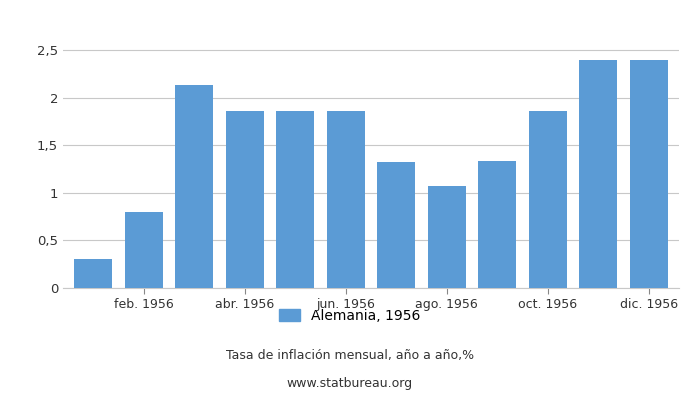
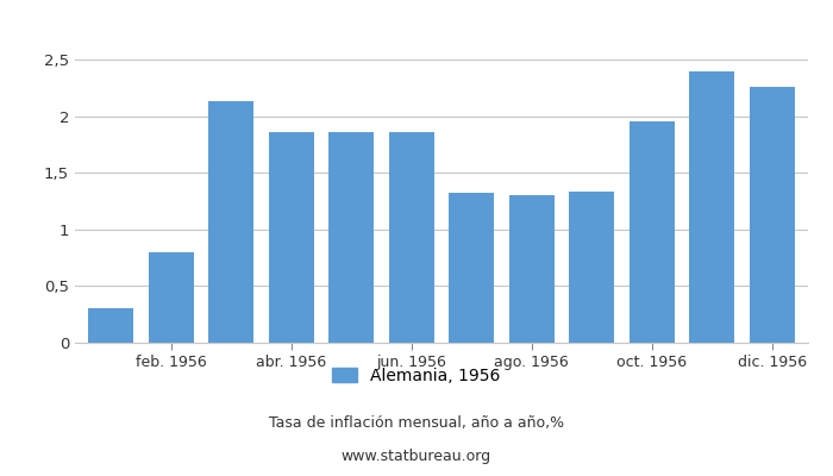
ago. 1956: 1,07 -> 1,30
oct. 1956: 1,86 -> 1,96
dic. 1956: 2,40 -> 2,26
